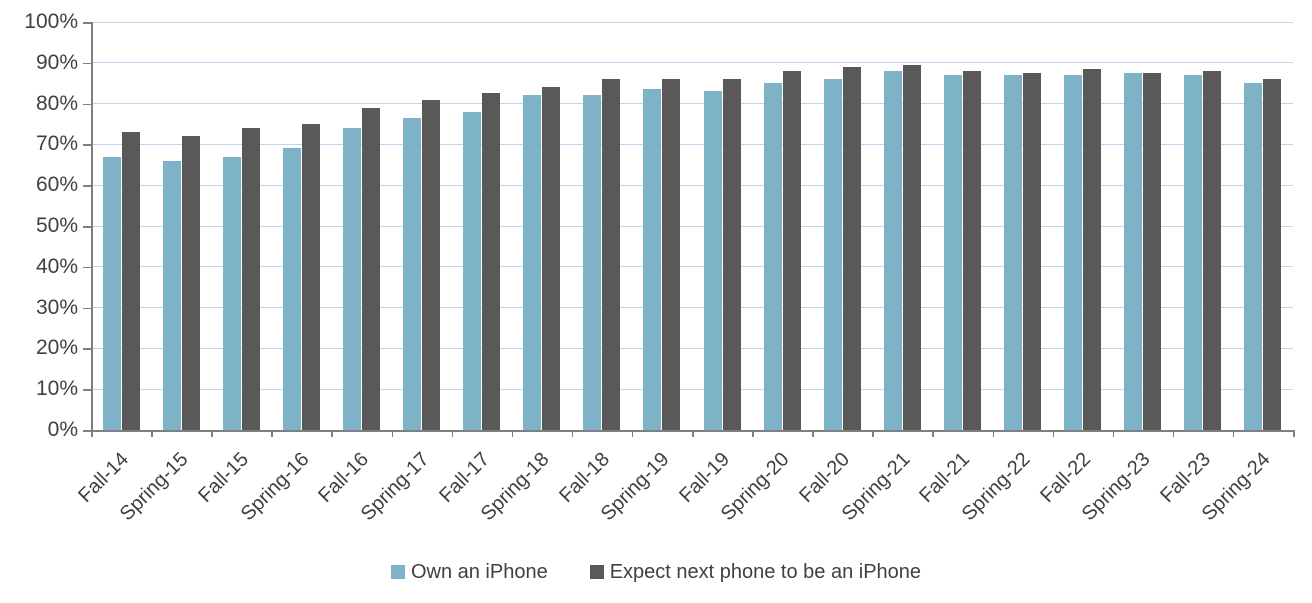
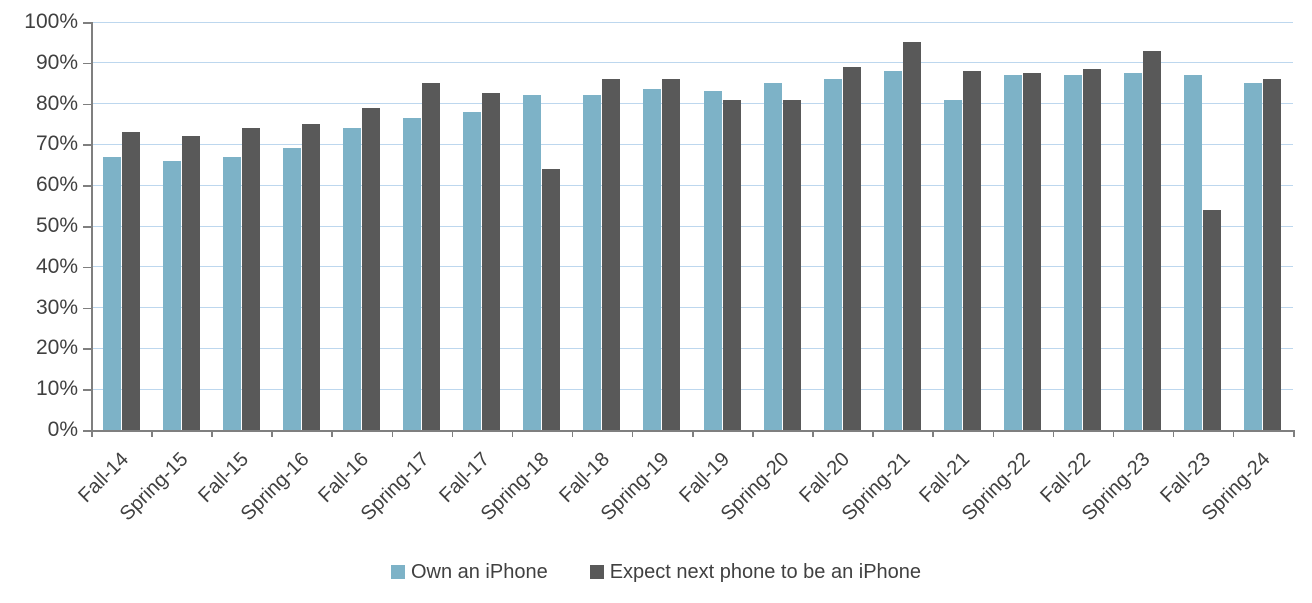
Expect next phone to be an iPhone/Spring-17: 81% -> 85%
Expect next phone to be an iPhone/Spring-18: 84% -> 64%
Expect next phone to be an iPhone/Fall-19: 86% -> 81%
Expect next phone to be an iPhone/Spring-20: 88% -> 81%
Expect next phone to be an iPhone/Spring-21: 90% -> 95%
Own an iPhone/Fall-21: 87% -> 81%
Expect next phone to be an iPhone/Spring-23: 88% -> 93%
Expect next phone to be an iPhone/Fall-23: 88% -> 54%
